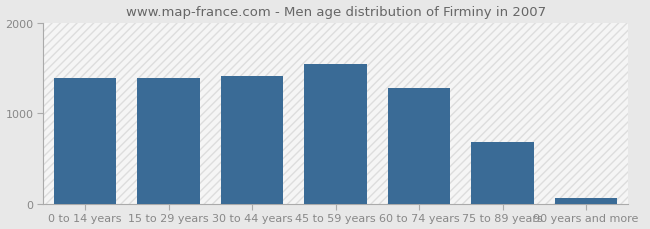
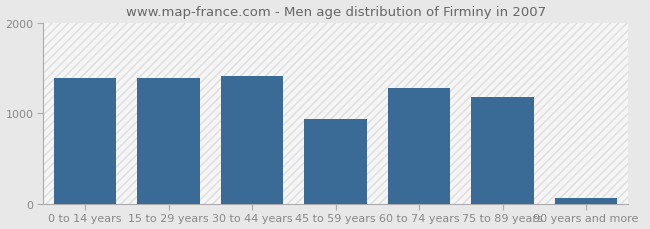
45 to 59 years: 1550 -> 940
75 to 89 years: 680 -> 1180
